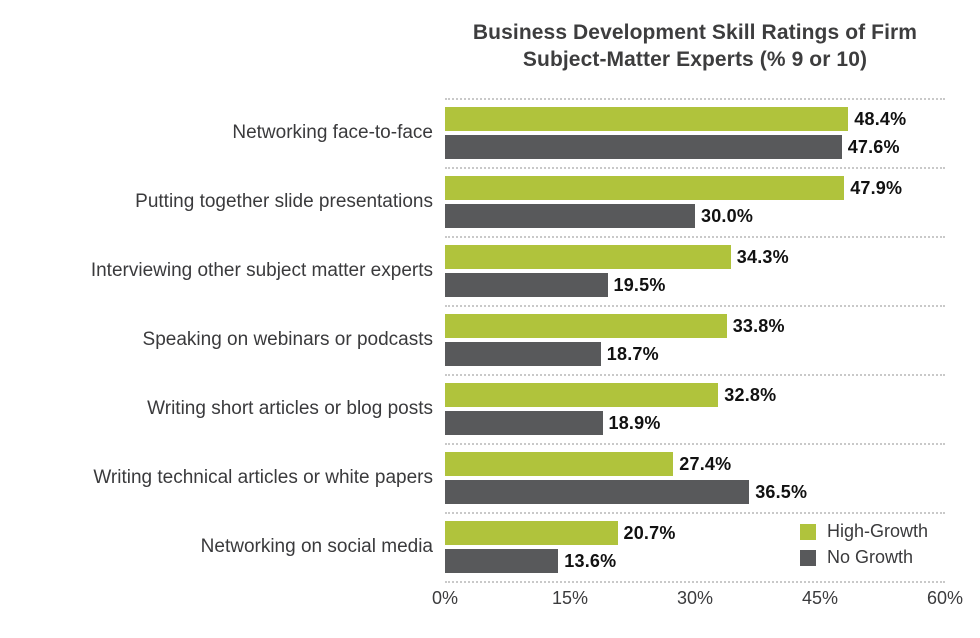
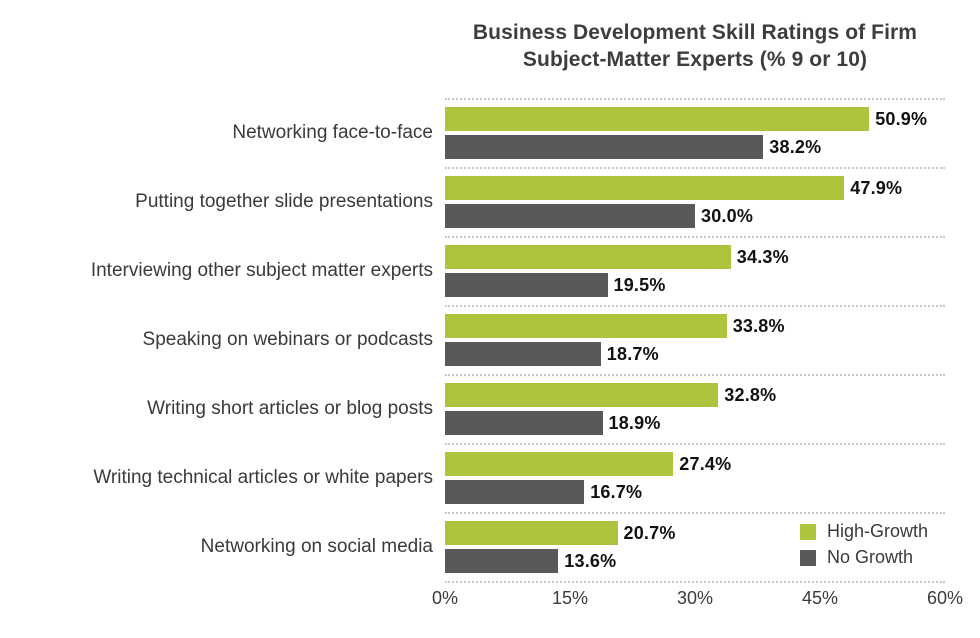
High-Growth/Networking face-to-face: 48.4% -> 50.9%
No Growth/Networking face-to-face: 47.6% -> 38.2%
No Growth/Writing technical articles or white papers: 36.5% -> 16.7%
